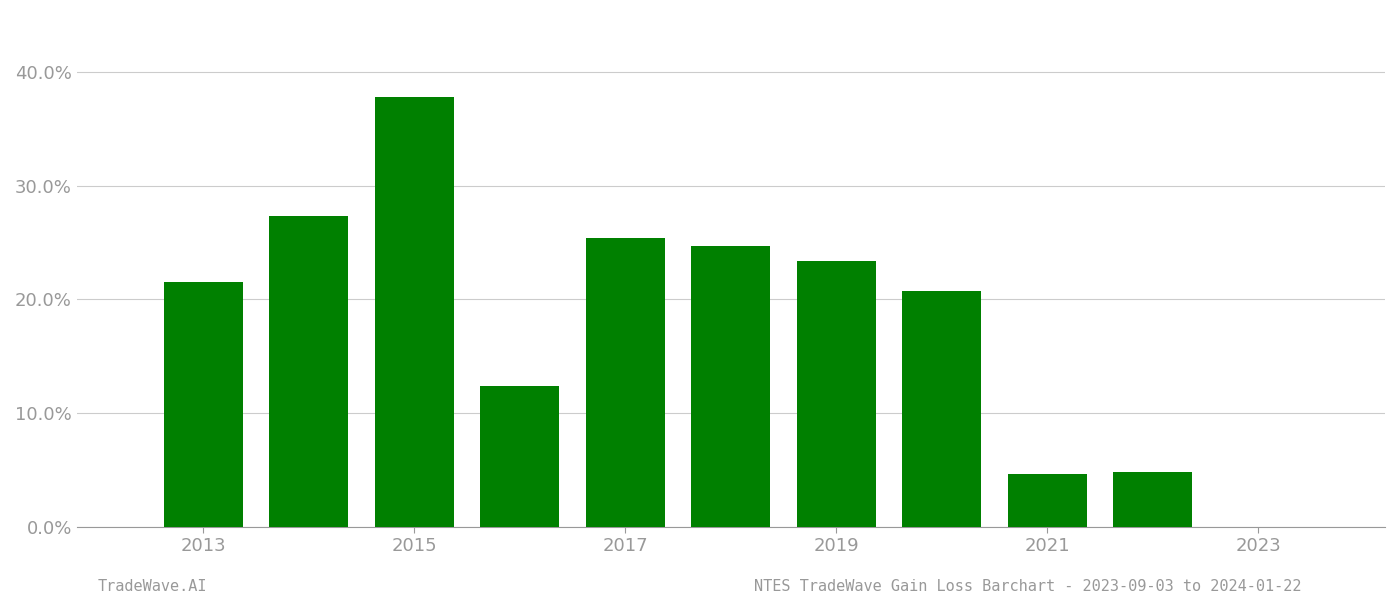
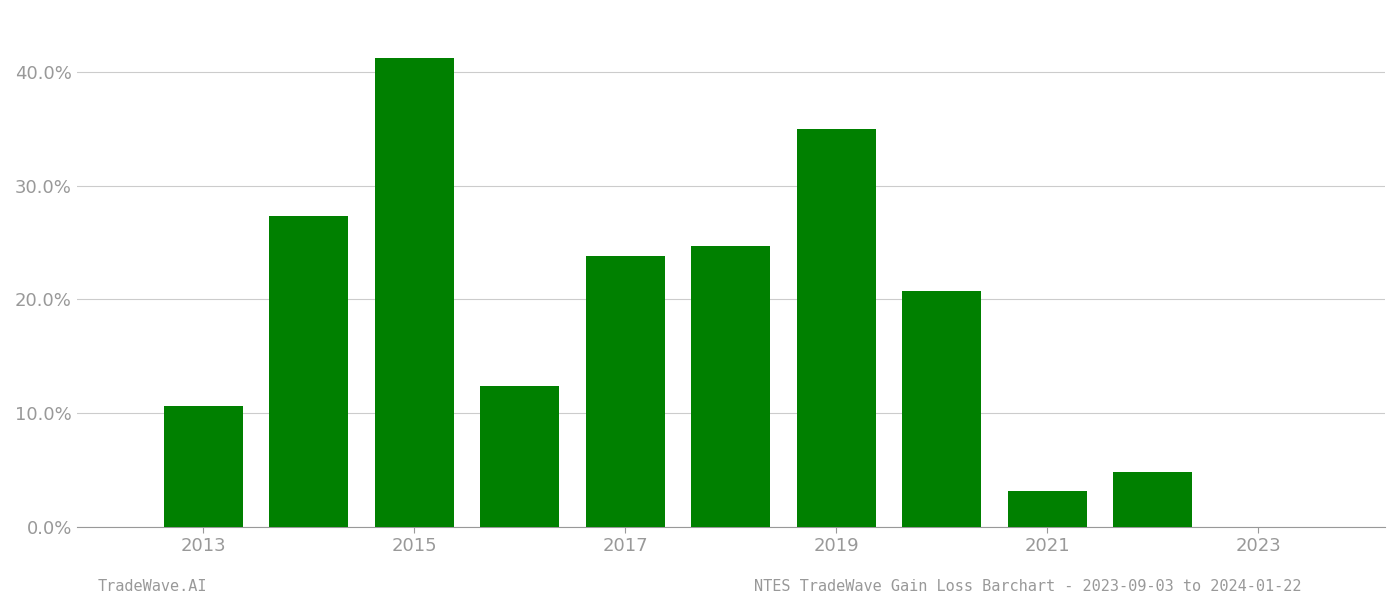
2013: 21.5% -> 10.6%
2015: 37.8% -> 41.2%
2017: 25.4% -> 23.8%
2019: 23.4% -> 35.0%
2021: 4.6% -> 3.1%
